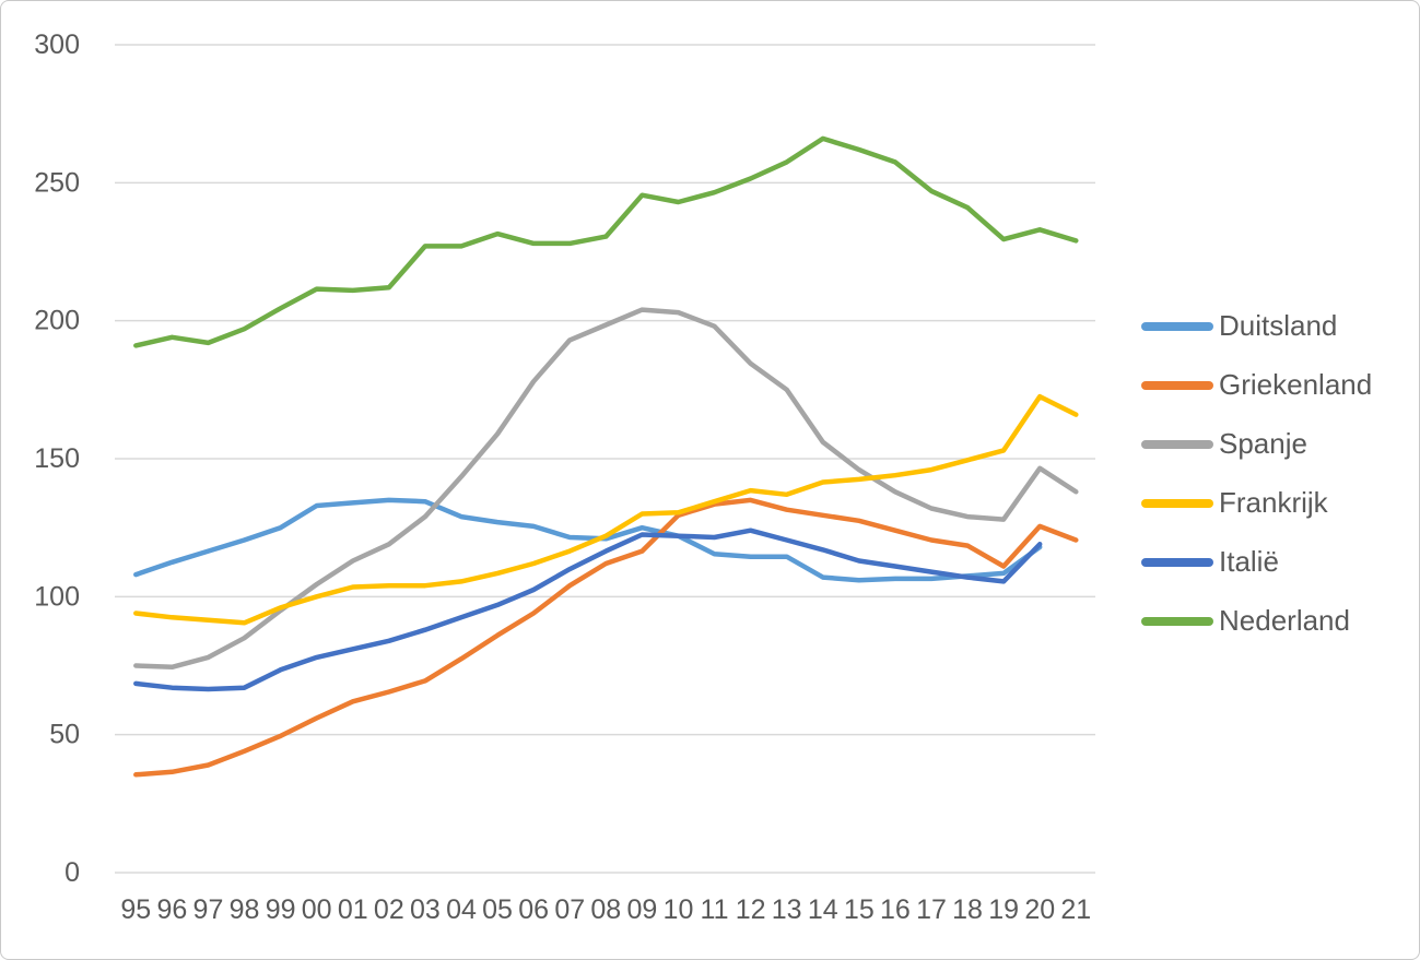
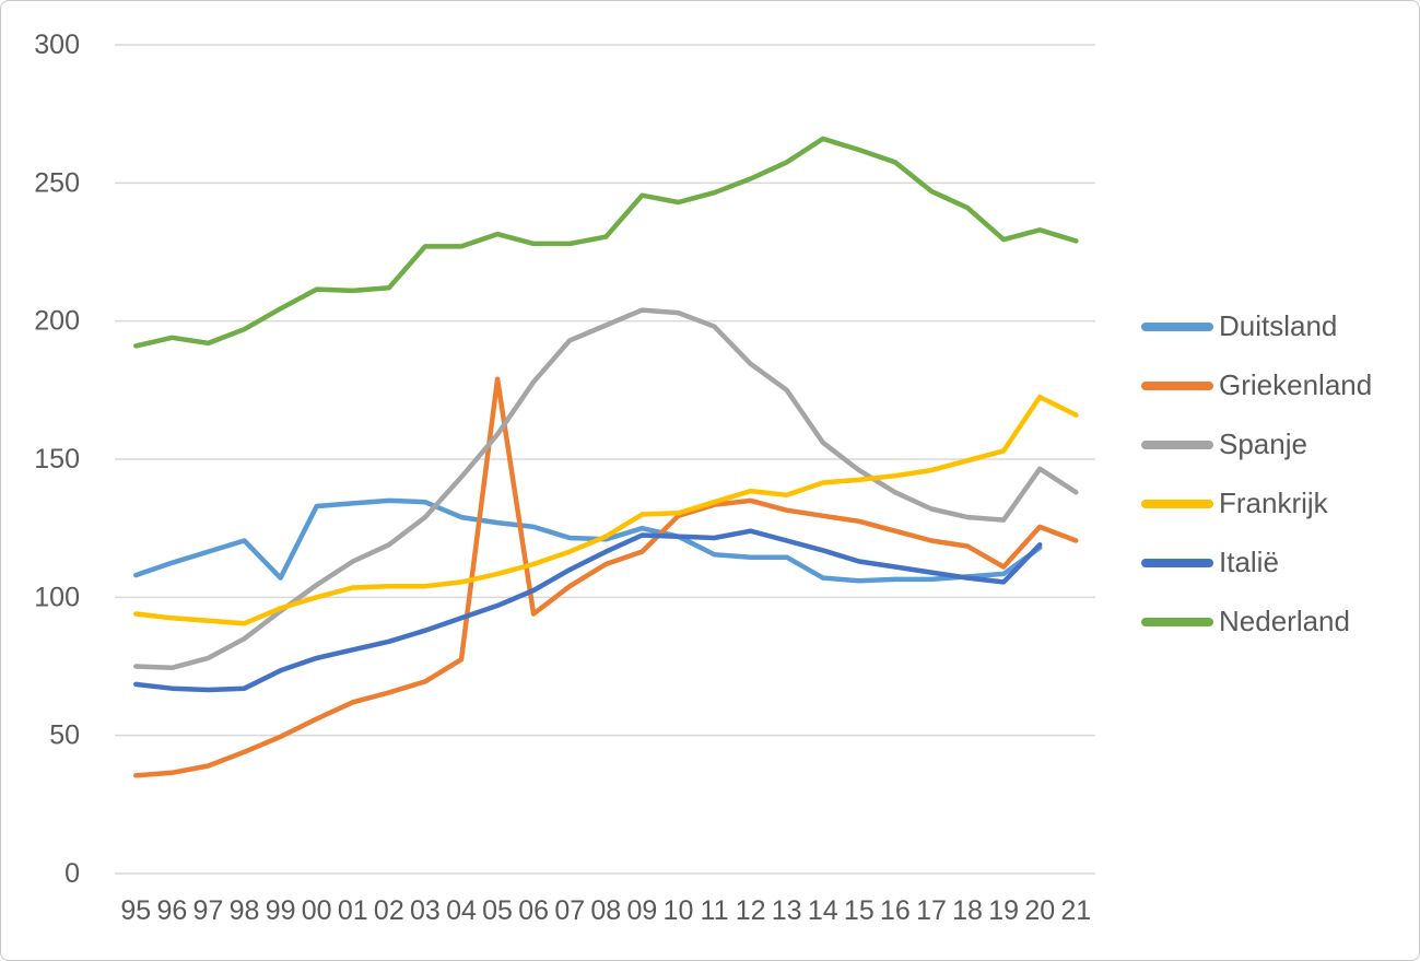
Duitsland/99: 125 -> 107
Griekenland/05: 86 -> 179
